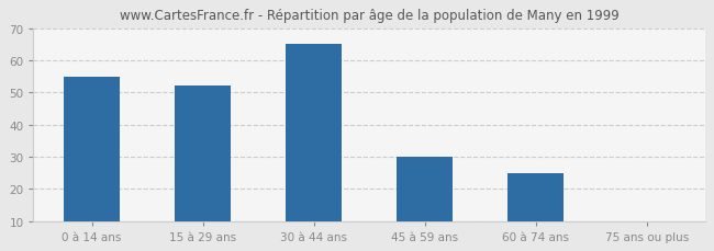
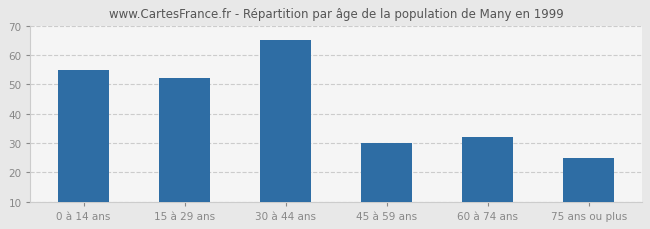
60 à 74 ans: 25 -> 32
75 ans ou plus: 10 -> 25
